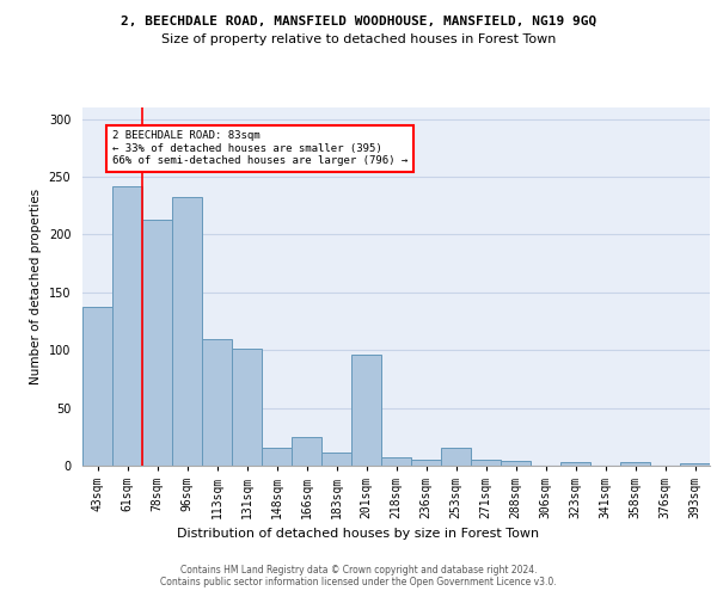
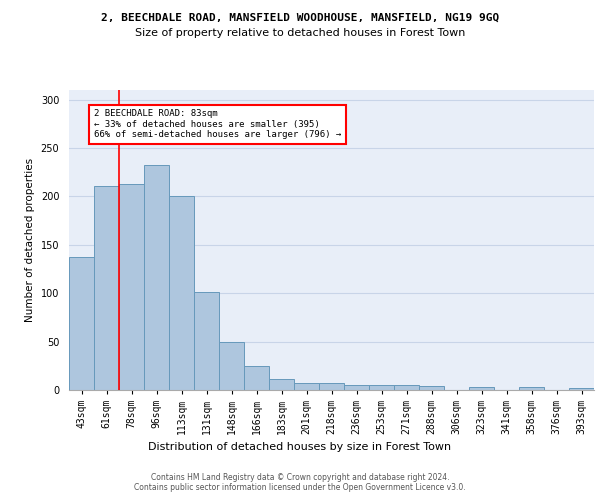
61sqm: 242 -> 211
113sqm: 110 -> 200
148sqm: 16 -> 50
201sqm: 96 -> 7
253sqm: 16 -> 5
